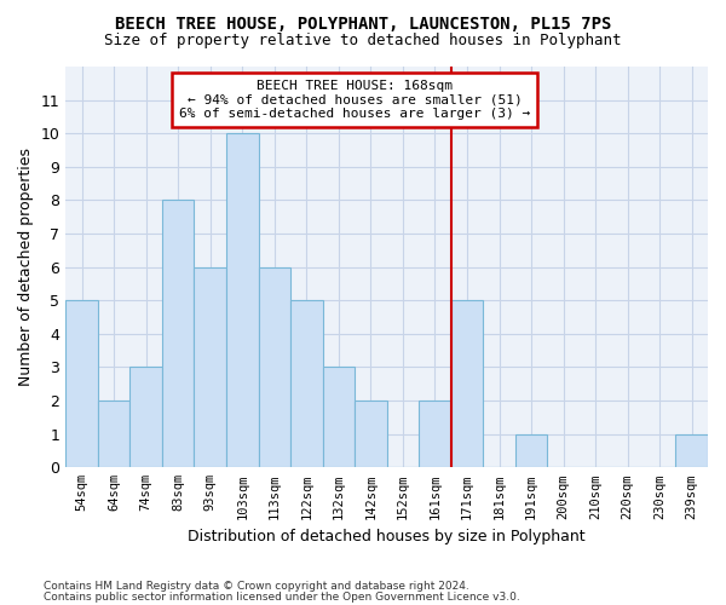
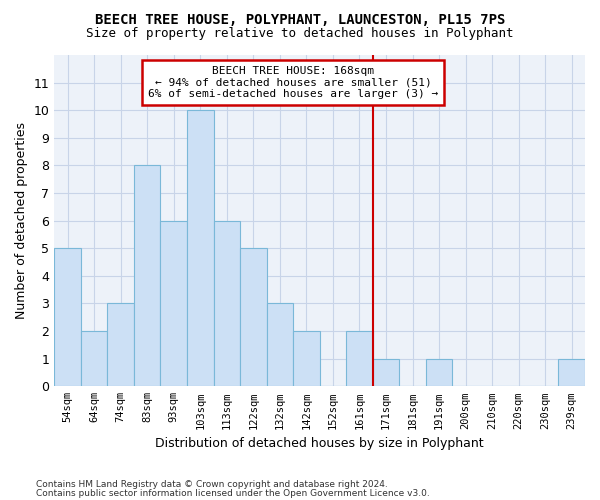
171sqm: 5 -> 1
